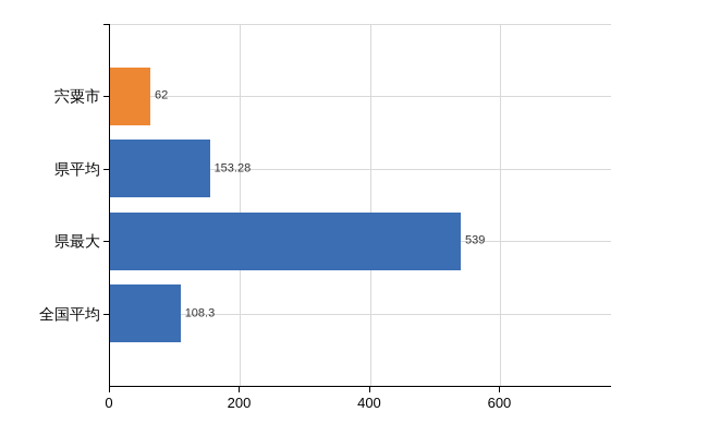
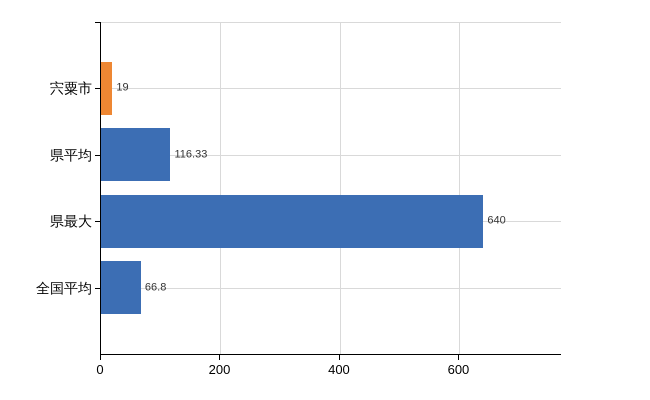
宍粟市: 62 -> 19
県平均: 153.28 -> 116.33
県最大: 539 -> 640
全国平均: 108.3 -> 66.8
